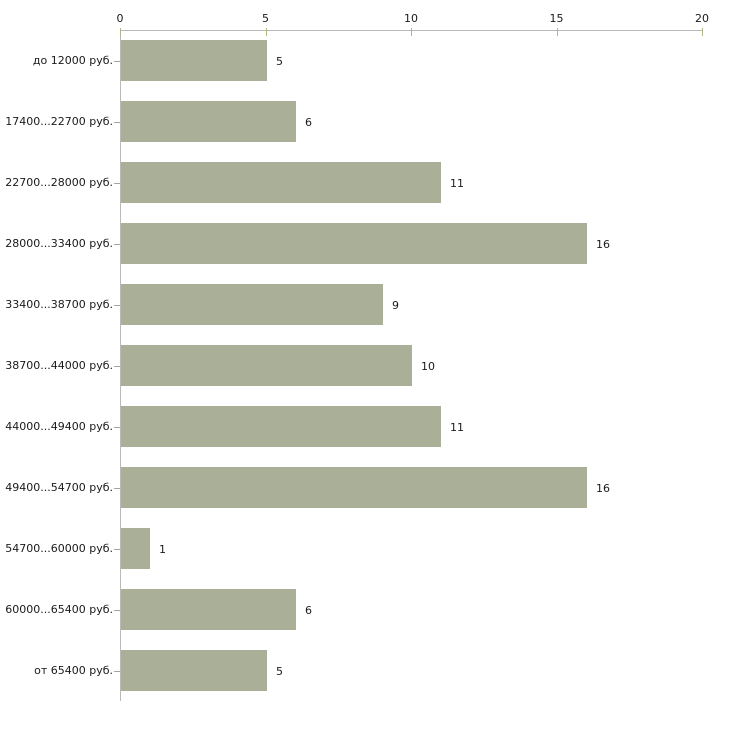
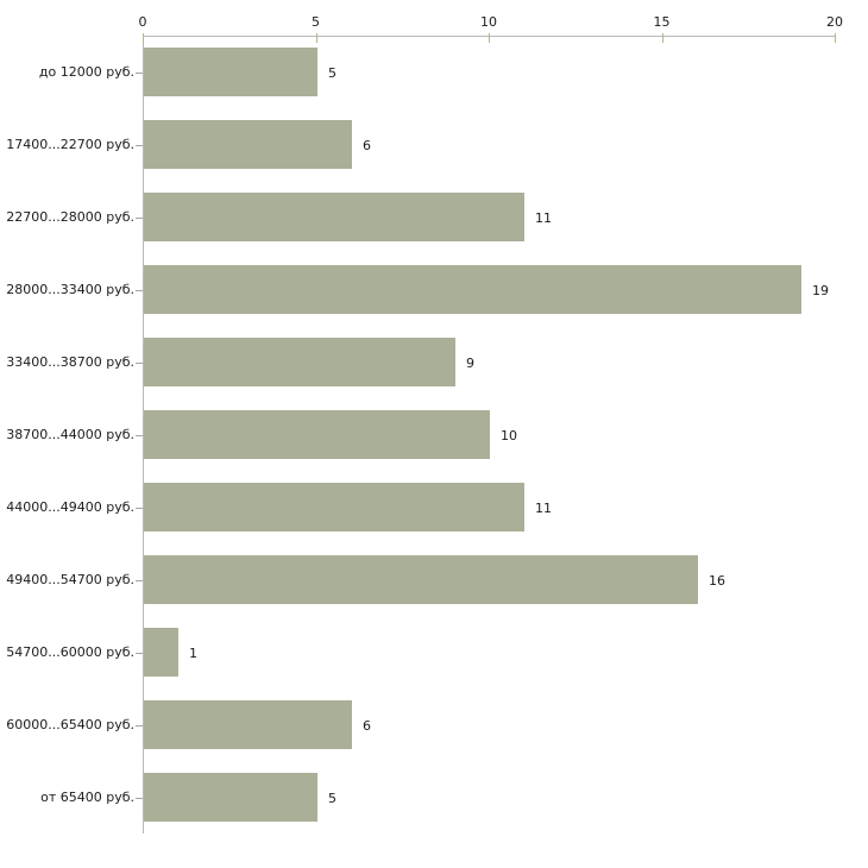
28000...33400 руб.: 16 -> 19
